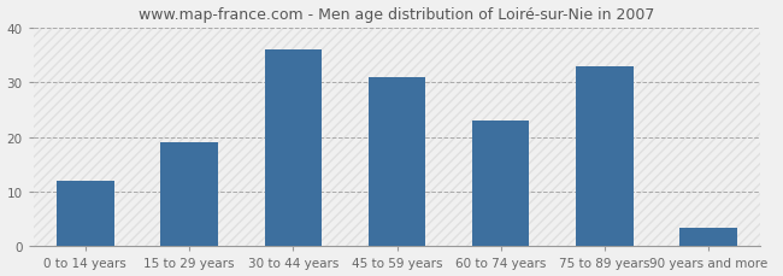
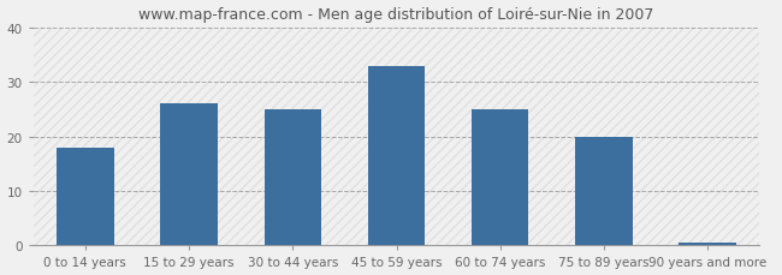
0 to 14 years: 12.0 -> 18.0
15 to 29 years: 19.0 -> 26.0
30 to 44 years: 36.0 -> 25.0
45 to 59 years: 31.0 -> 33.0
60 to 74 years: 23.0 -> 25.0
75 to 89 years: 33.0 -> 20.0
90 years and more: 3.5 -> 0.5
